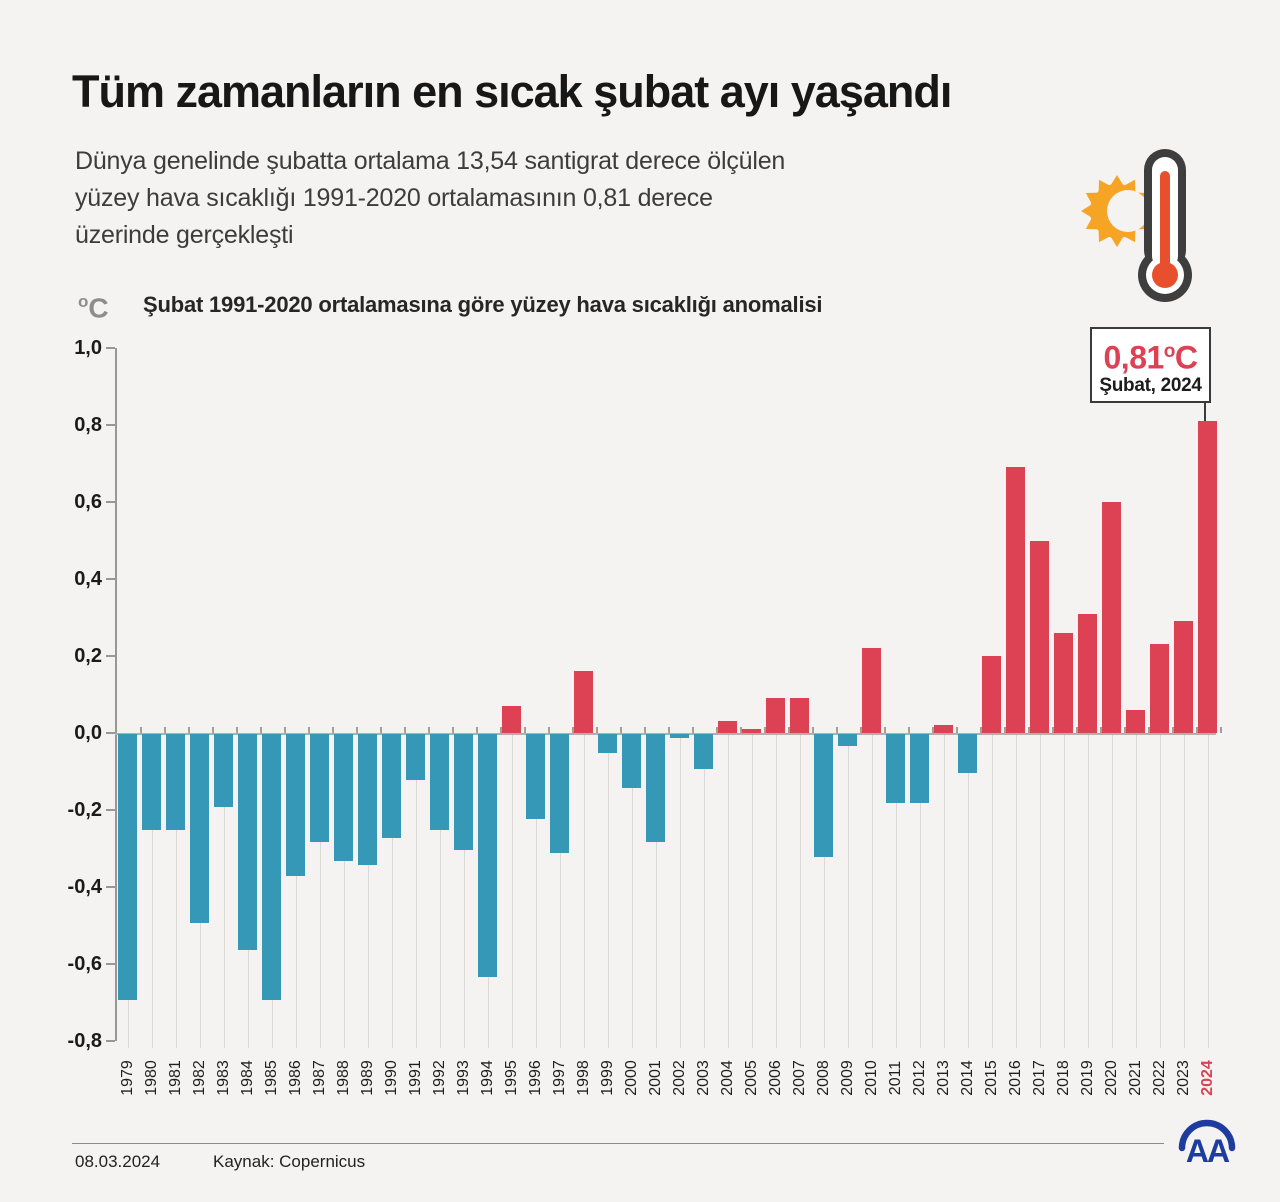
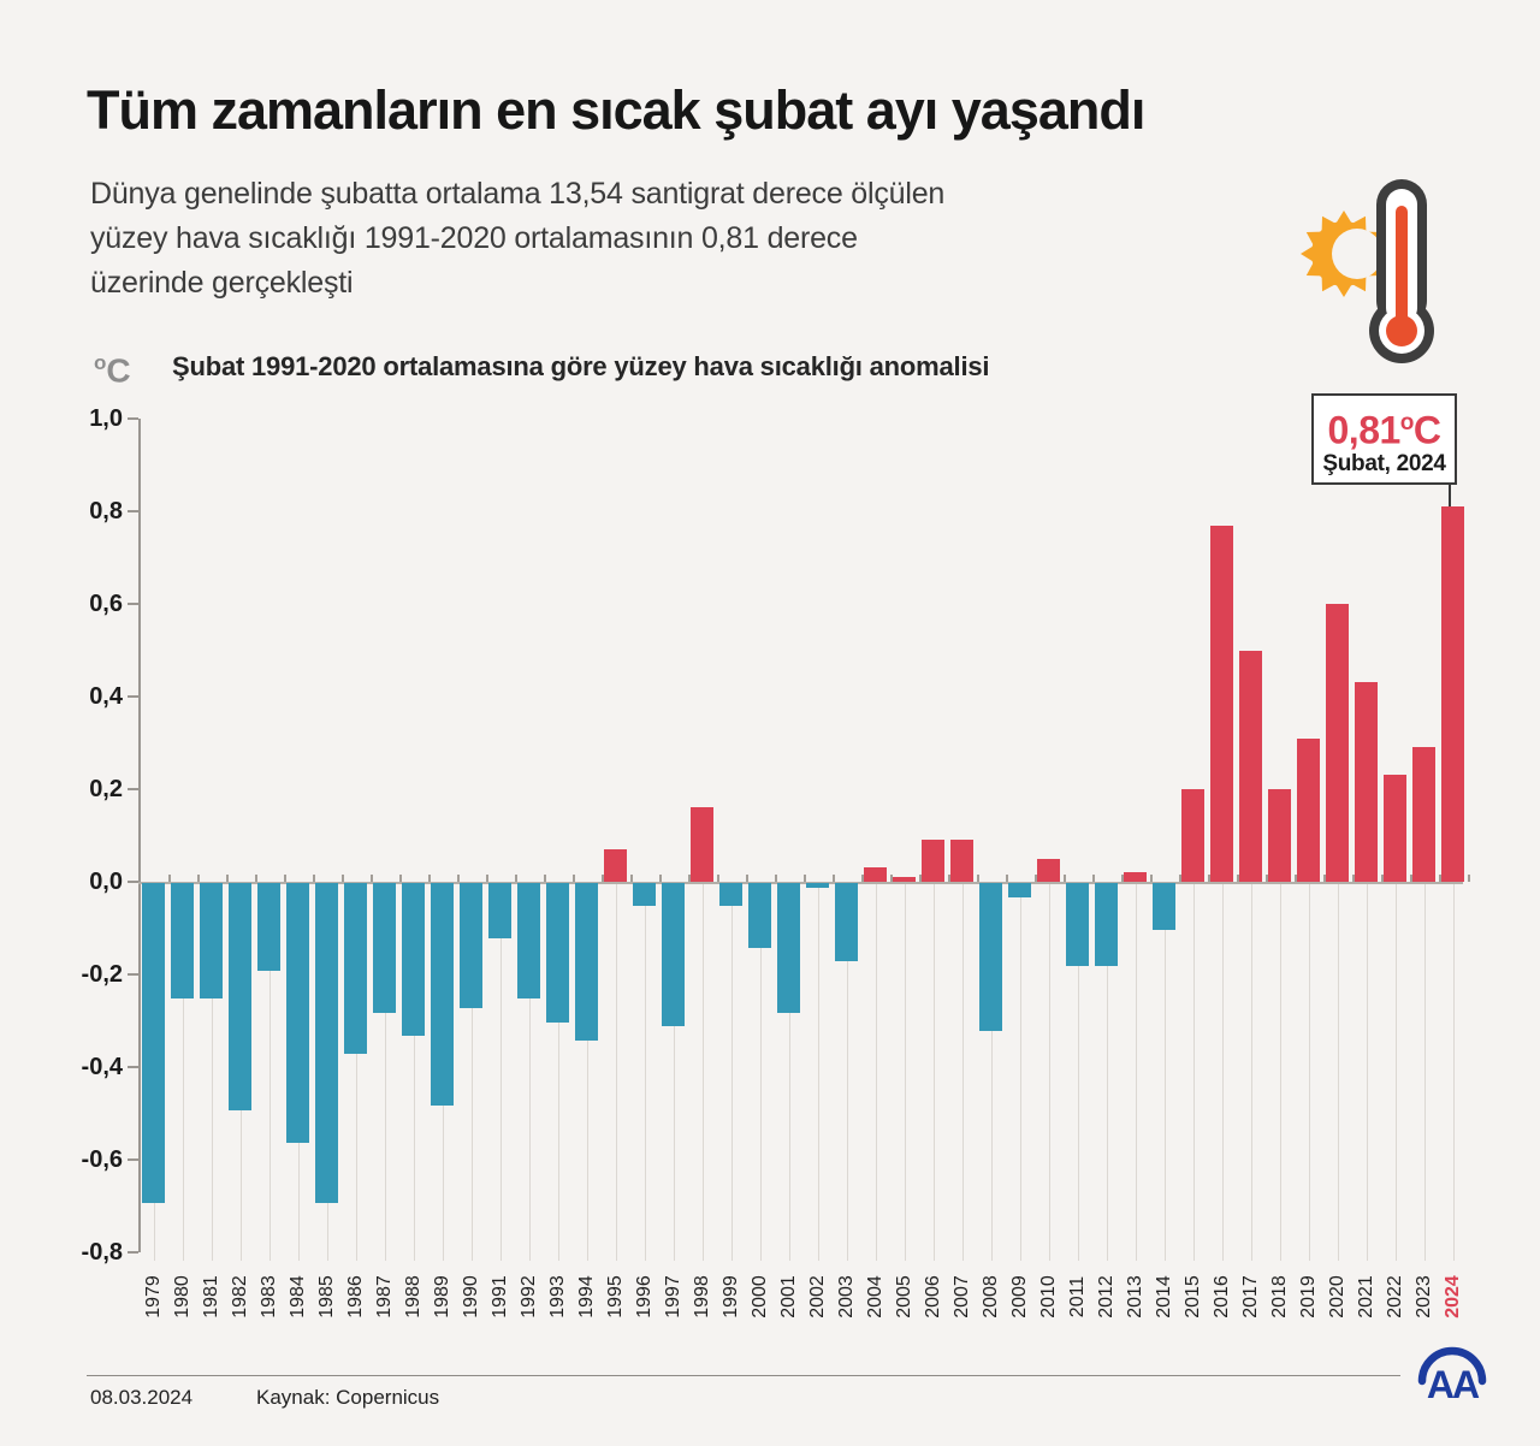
1989: -0,34 -> -0,48
1994: -0,63 -> -0,34
1996: -0,22 -> -0,05
2003: -0,09 -> -0,17
2010: 0,22 -> 0,05
2016: 0,69 -> 0,77
2018: 0,26 -> 0,20
2021: 0,06 -> 0,43
